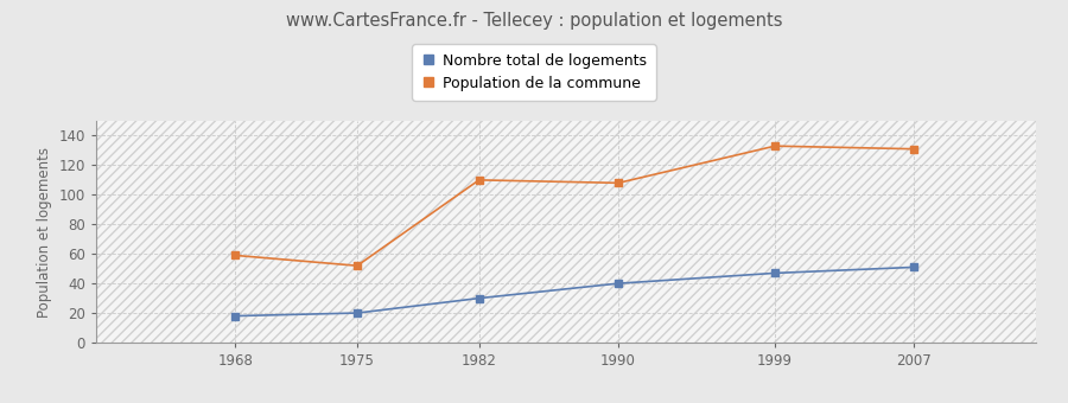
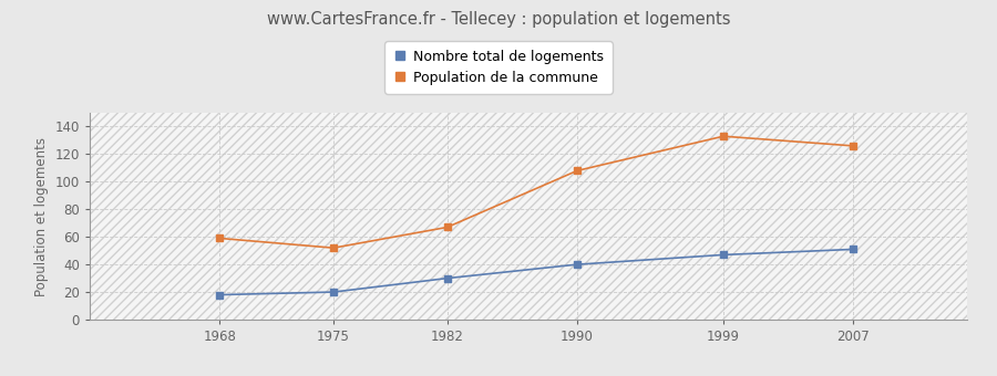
Population de la commune/1982: 110 -> 67
Population de la commune/2007: 131 -> 126
